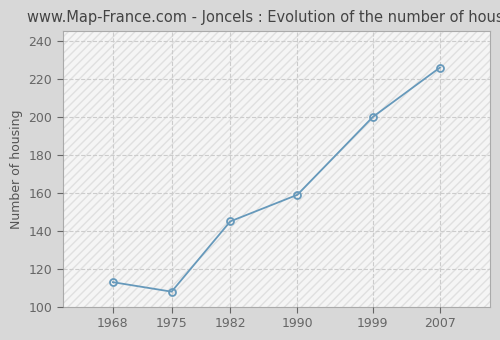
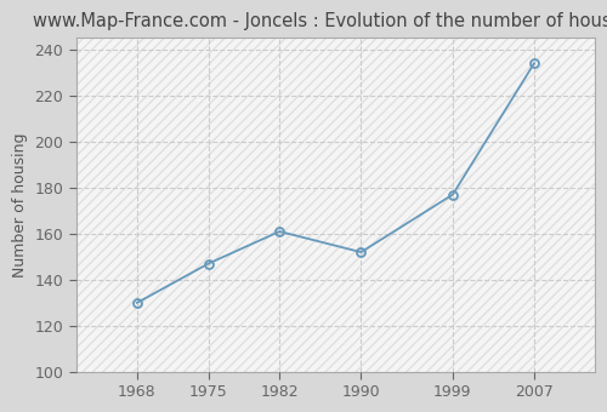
1968: 113 -> 130
1975: 108 -> 147
1982: 145 -> 161
1990: 159 -> 152
1999: 200 -> 177
2007: 226 -> 234
